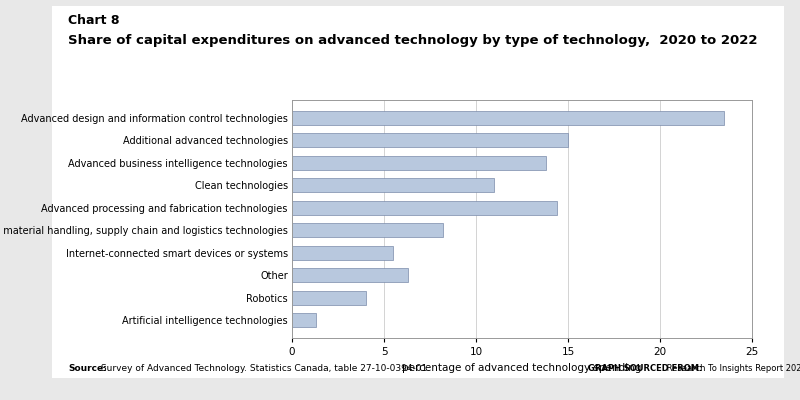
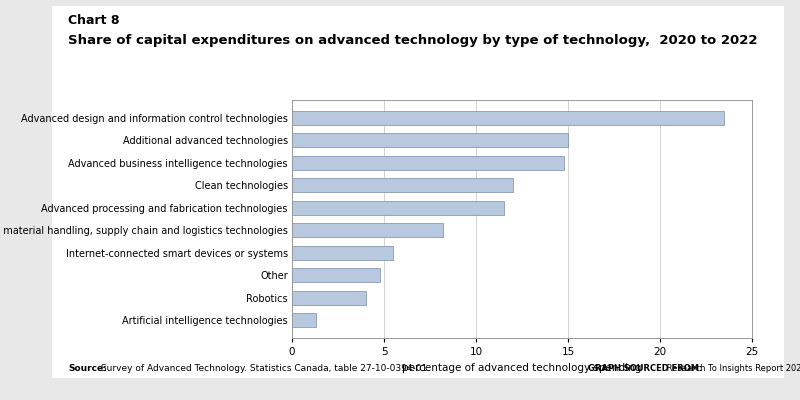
Advanced business intelligence technologies: 13.8 -> 14.8
Clean technologies: 11.0 -> 12.0
Advanced processing and fabrication technologies: 14.4 -> 11.5
Other: 6.3 -> 4.8
